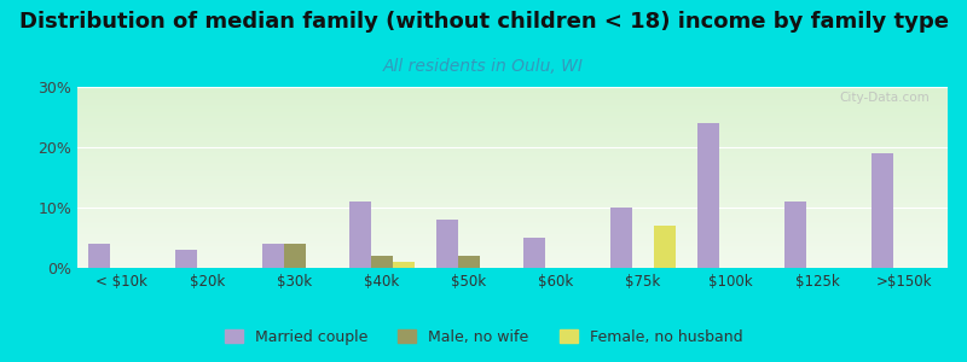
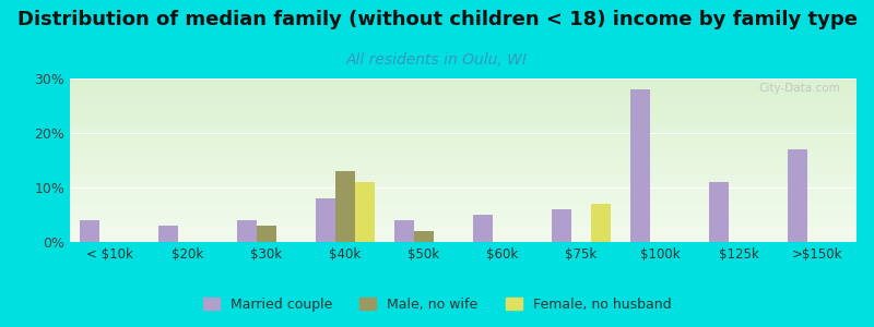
Male, no wife/$30k: 4% -> 3%
Married couple/$40k: 11% -> 8%
Male, no wife/$40k: 2% -> 13%
Female, no husband/$40k: 1% -> 11%
Married couple/$50k: 8% -> 4%
Married couple/$75k: 10% -> 6%
Married couple/$100k: 24% -> 28%
Married couple/>$150k: 19% -> 17%
